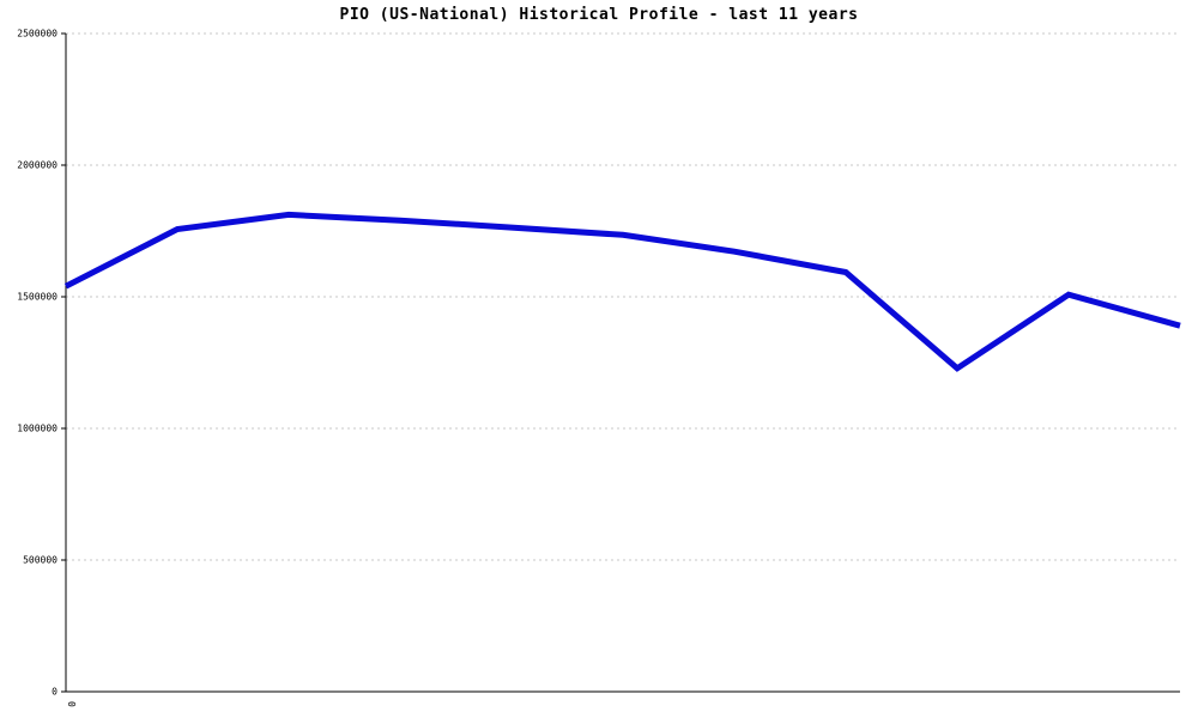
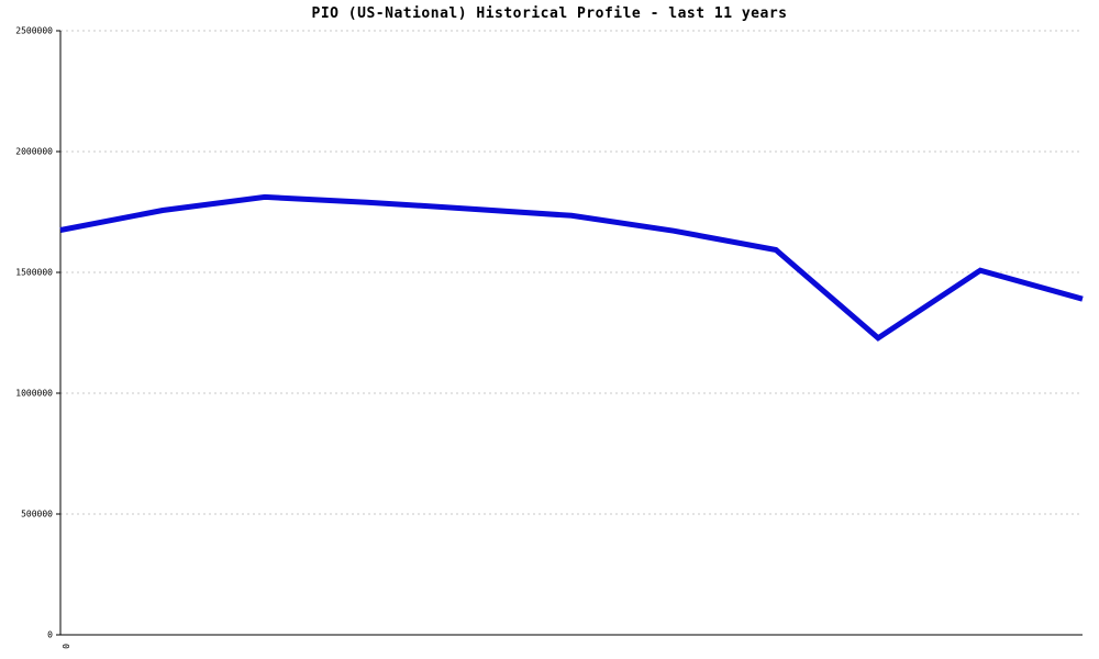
0: 1540000 -> 1680000
